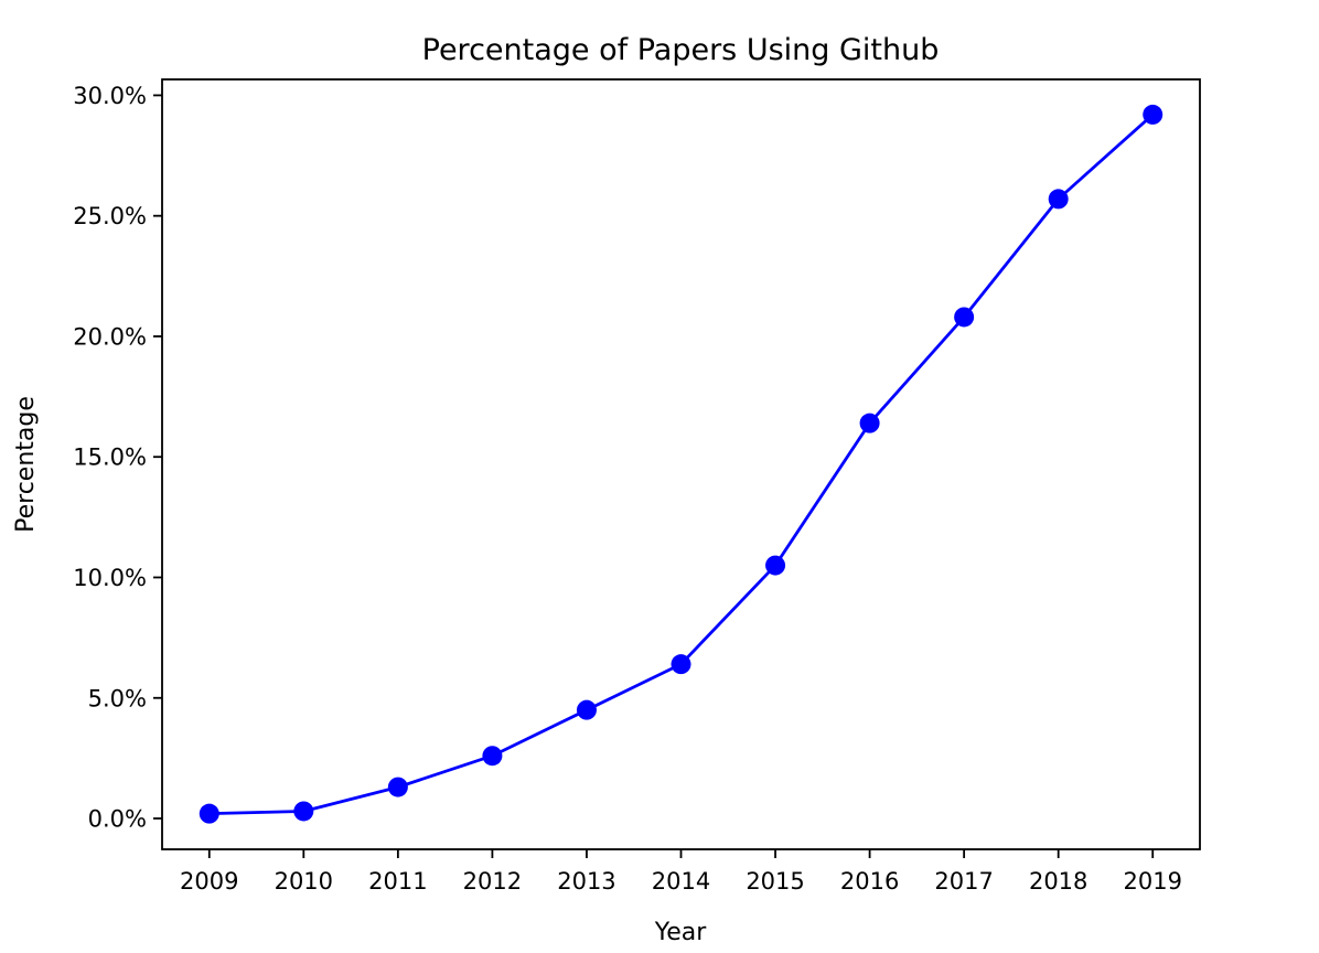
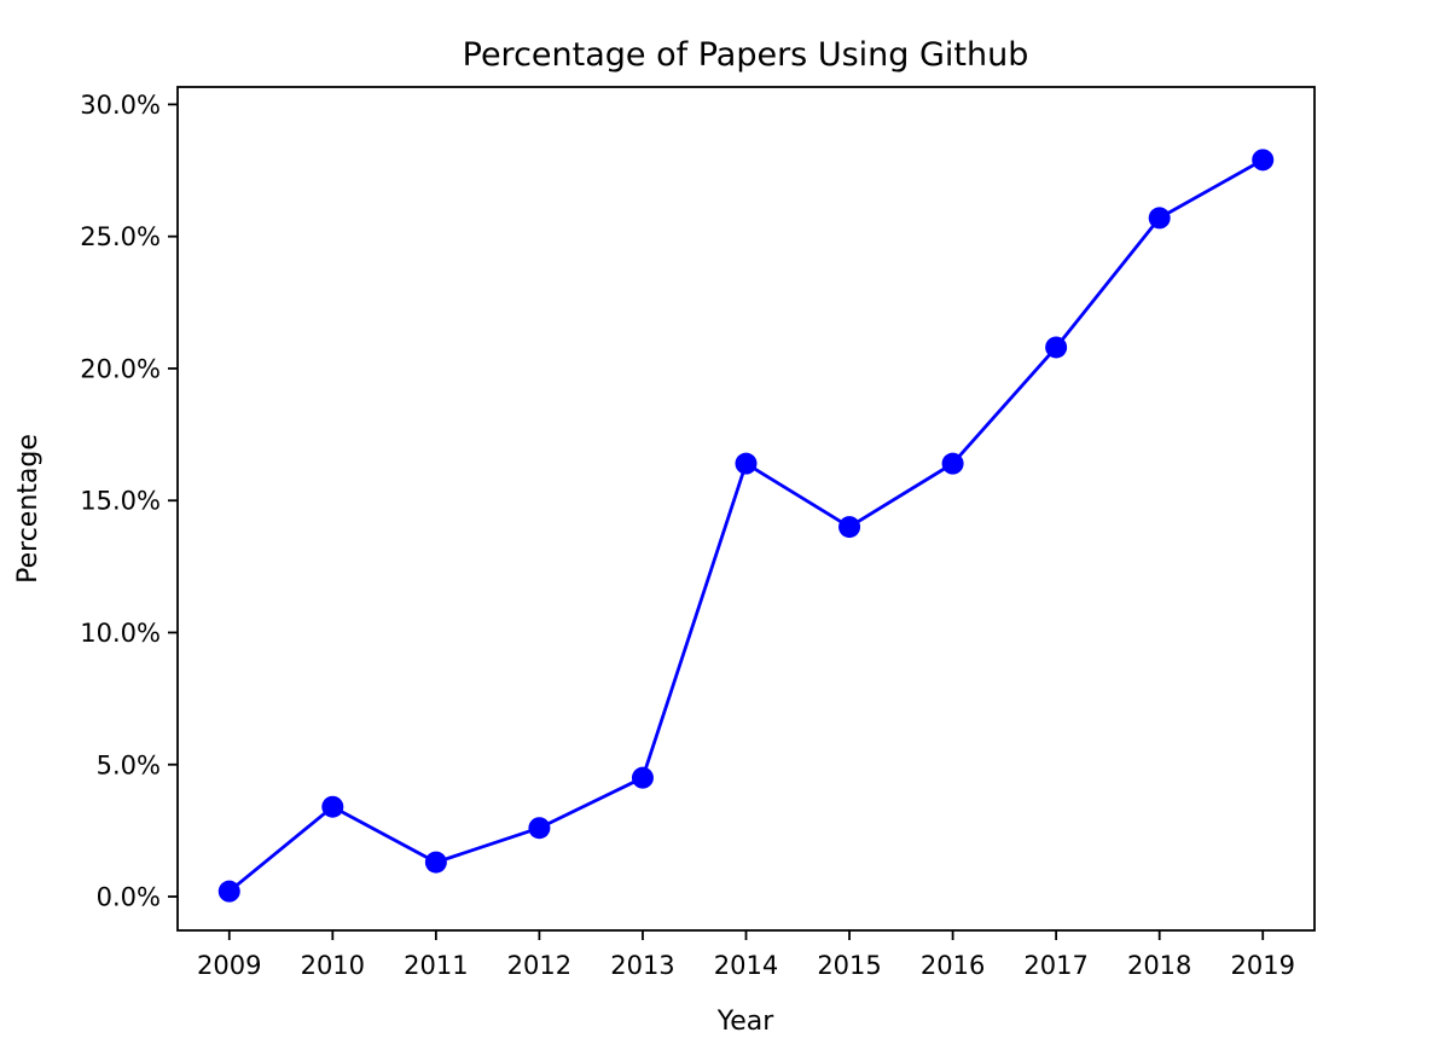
2010: 0.3% -> 3.4%
2014: 6.4% -> 16.4%
2015: 10.5% -> 14.0%
2019: 29.2% -> 27.9%
